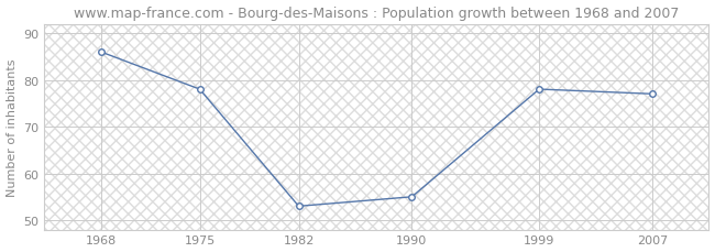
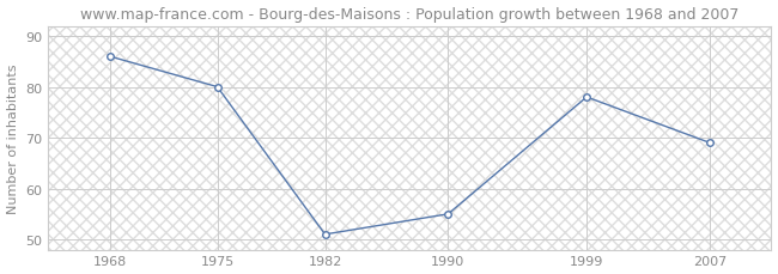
1975: 78 -> 80
1982: 53 -> 51
2007: 77 -> 69
